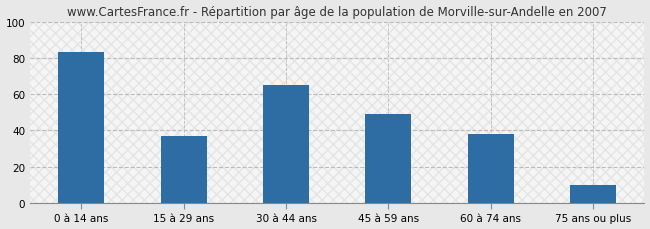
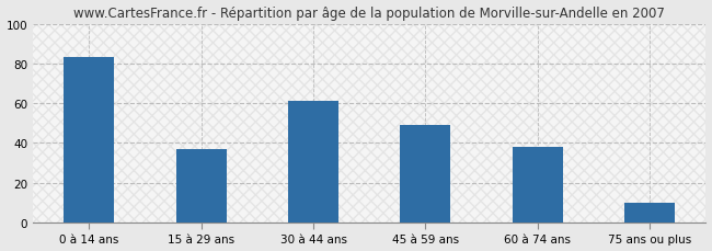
30 à 44 ans: 65 -> 61
